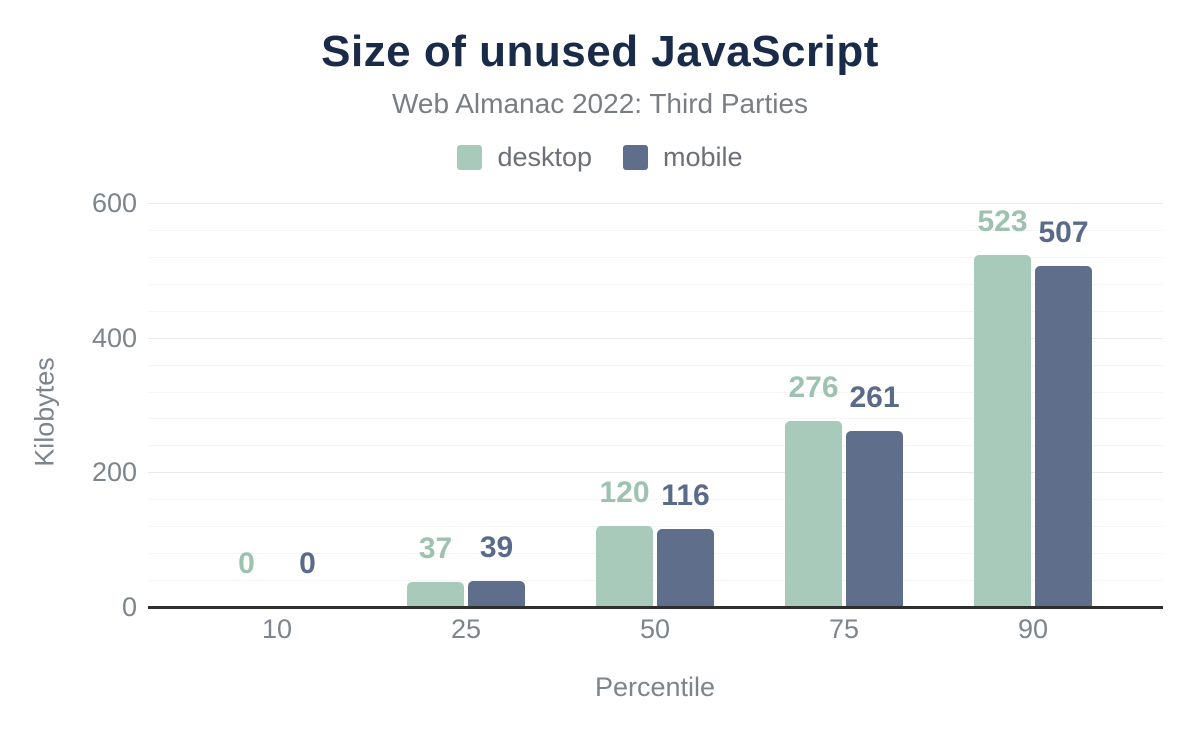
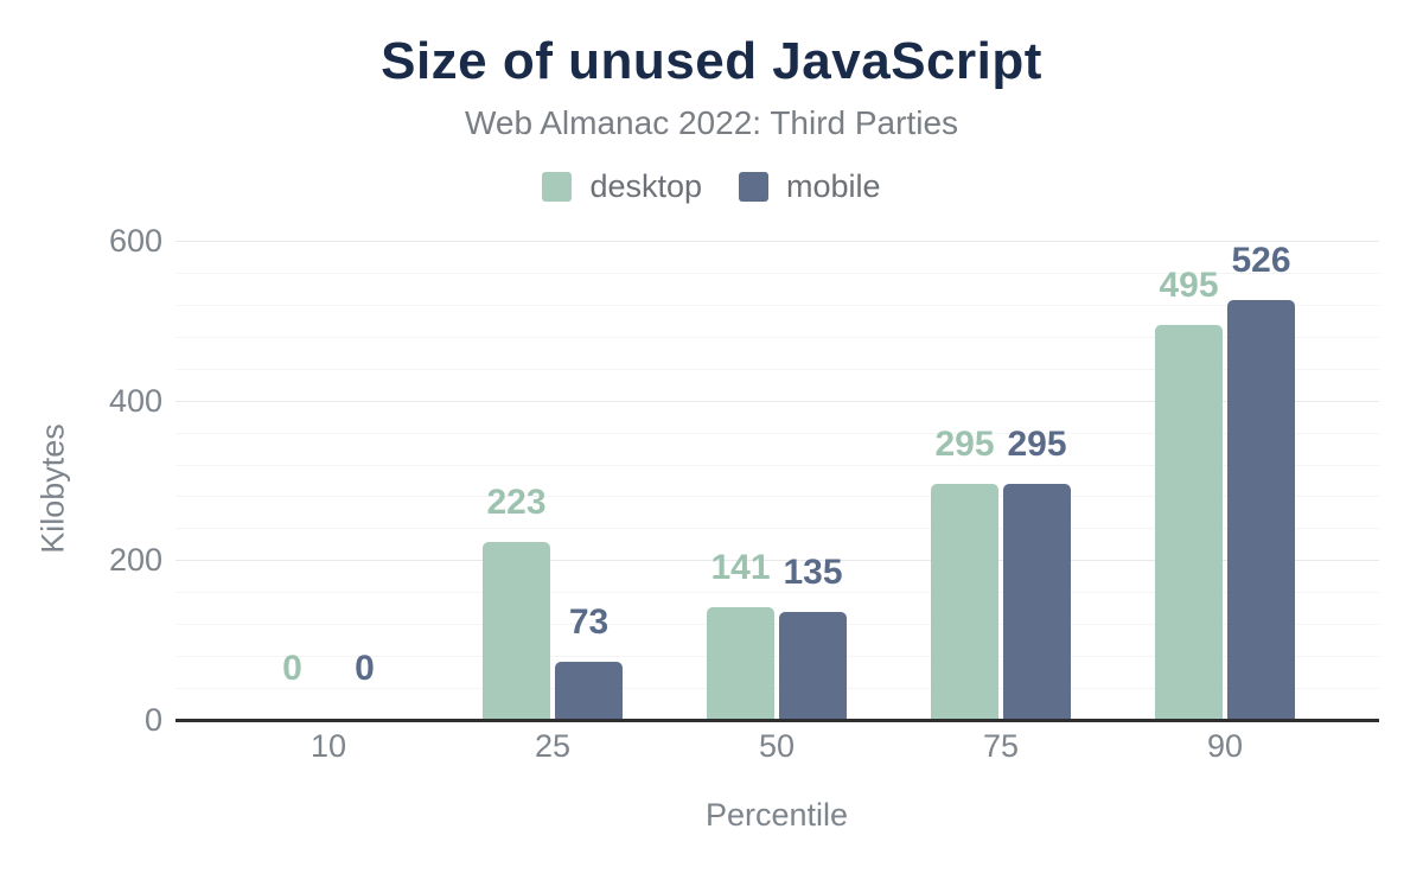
desktop/25: 37 -> 223
mobile/25: 39 -> 73
desktop/50: 120 -> 141
mobile/50: 116 -> 135
desktop/75: 276 -> 295
mobile/75: 261 -> 295
desktop/90: 523 -> 495
mobile/90: 507 -> 526
